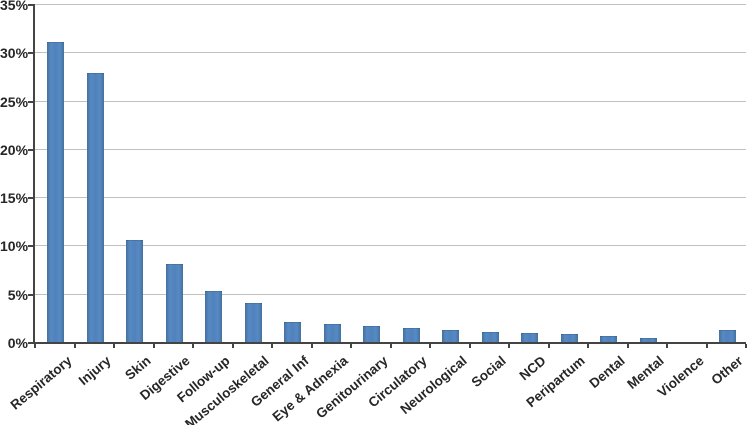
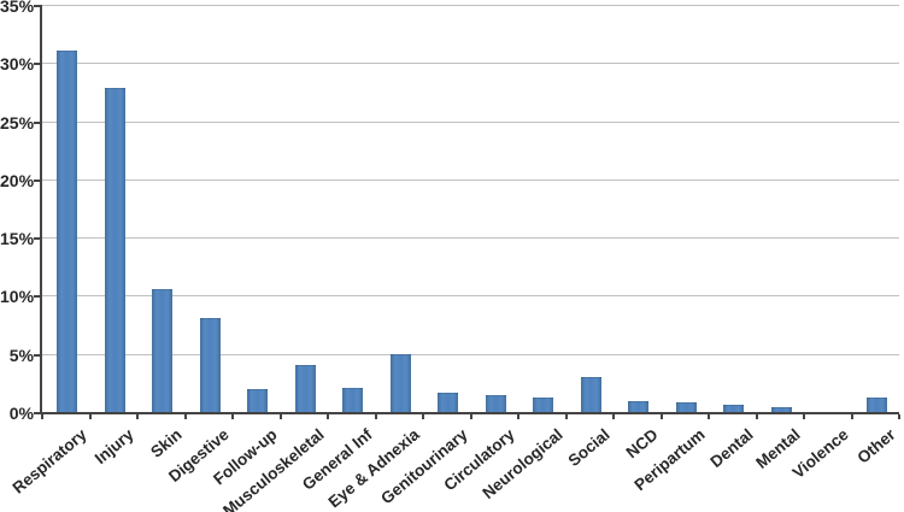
Follow-up: 5% -> 2%
Eye & Adnexia: 2% -> 5%
Social: 1% -> 3%
